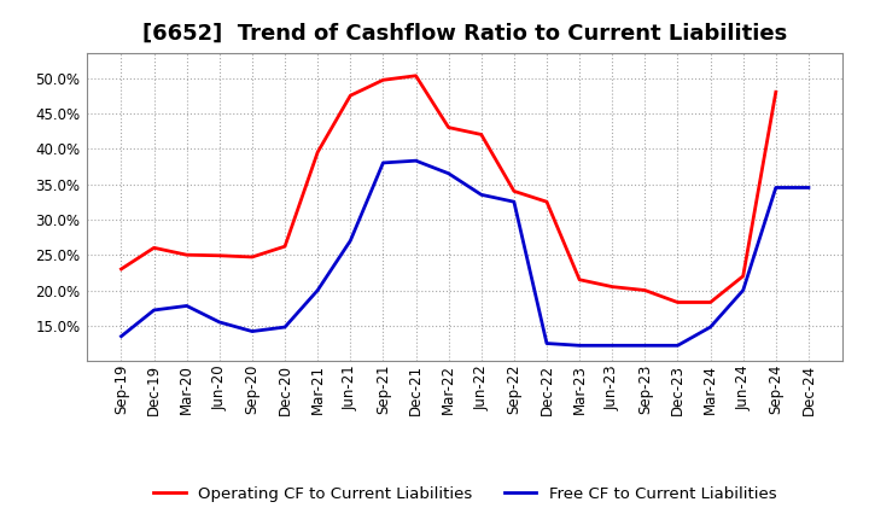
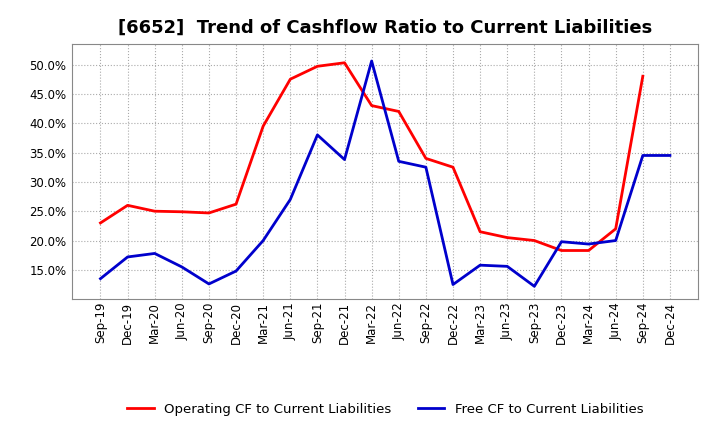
Free CF to Current Liabilities/Sep-20: 14.2% -> 12.6%
Free CF to Current Liabilities/Dec-21: 38.3% -> 33.8%
Free CF to Current Liabilities/Mar-22: 36.5% -> 50.6%
Free CF to Current Liabilities/Mar-23: 12.2% -> 15.8%
Free CF to Current Liabilities/Jun-23: 12.2% -> 15.6%
Free CF to Current Liabilities/Dec-23: 12.2% -> 19.8%
Free CF to Current Liabilities/Mar-24: 14.8% -> 19.4%
